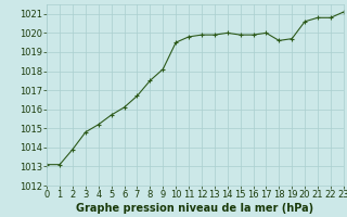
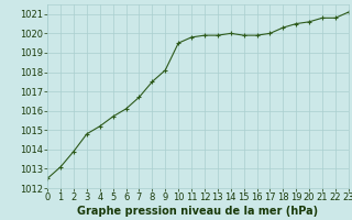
0: 1013.1 -> 1012.5
18: 1019.6 -> 1020.3
19: 1019.7 -> 1020.5
